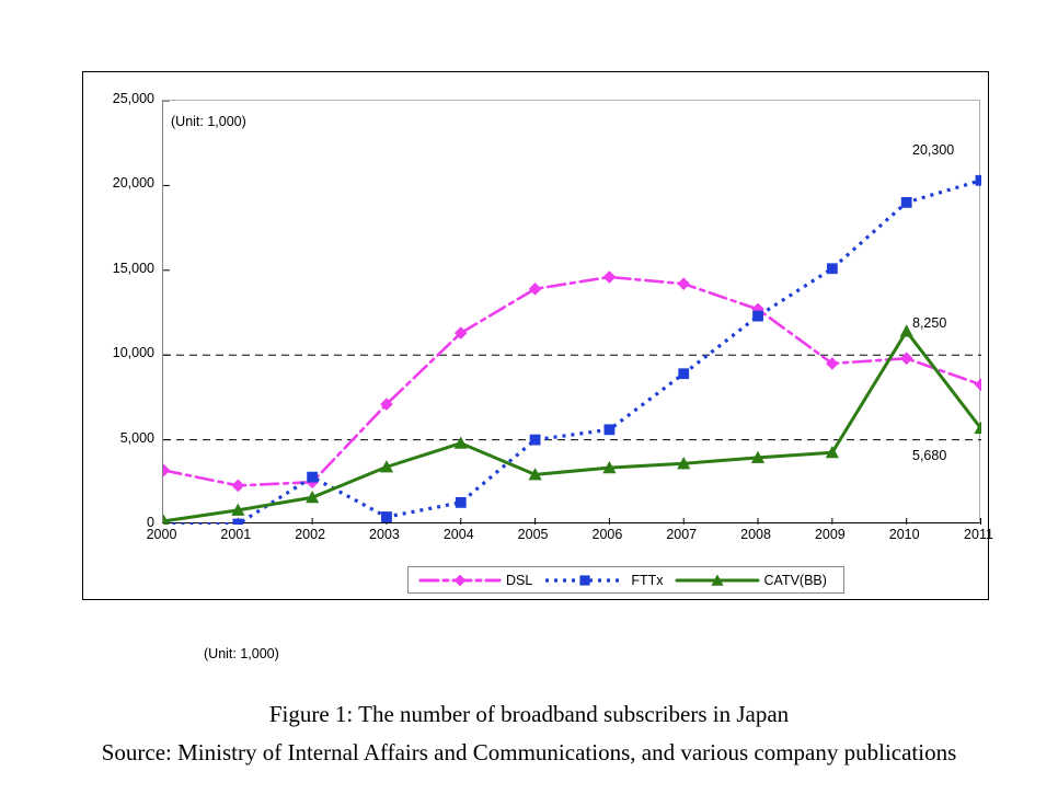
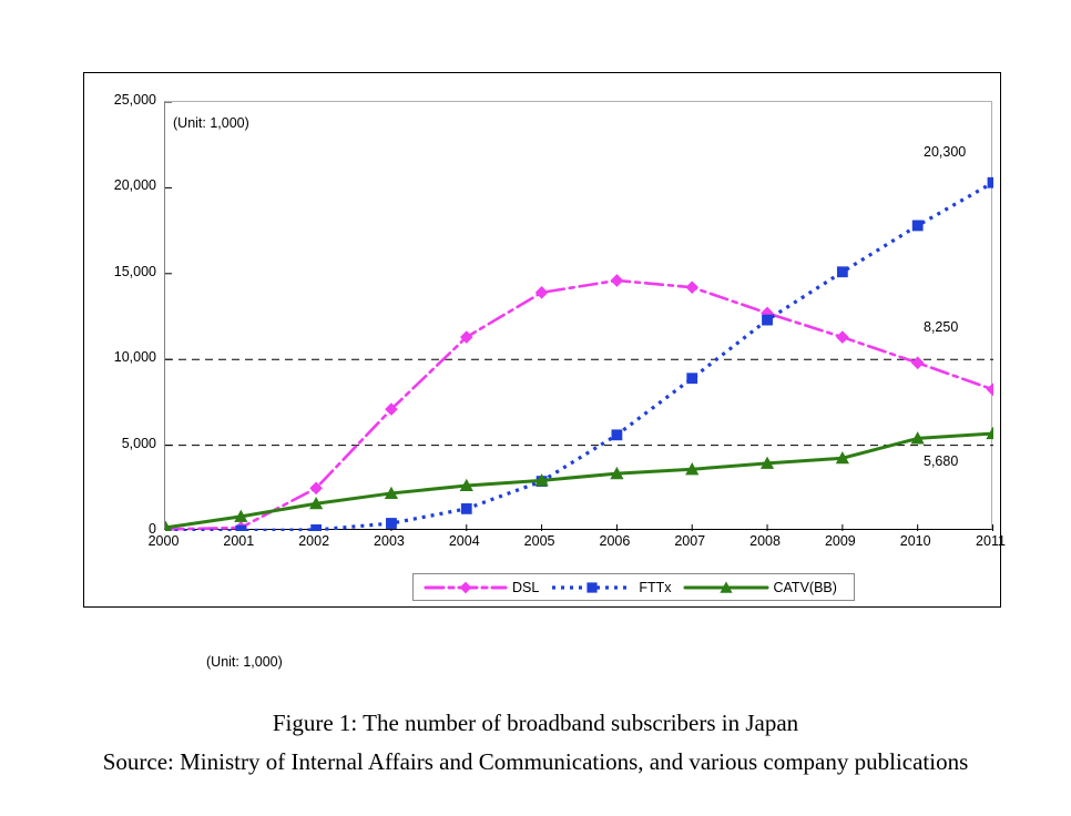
DSL/2000: 3200 -> 100
DSL/2001: 2300 -> 200
FTTx/2002: 2800 -> 100
CATV(BB)/2003: 3400 -> 2200
CATV(BB)/2004: 4800 -> 2600
FTTx/2005: 5000 -> 2900
DSL/2009: 9500 -> 11300
FTTx/2010: 19000 -> 17800
CATV(BB)/2010: 11400 -> 5400
